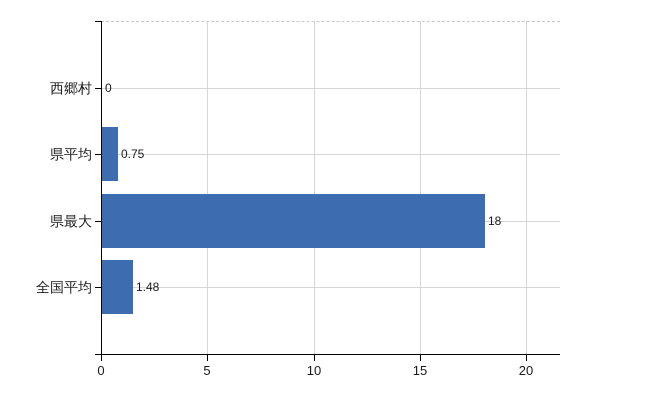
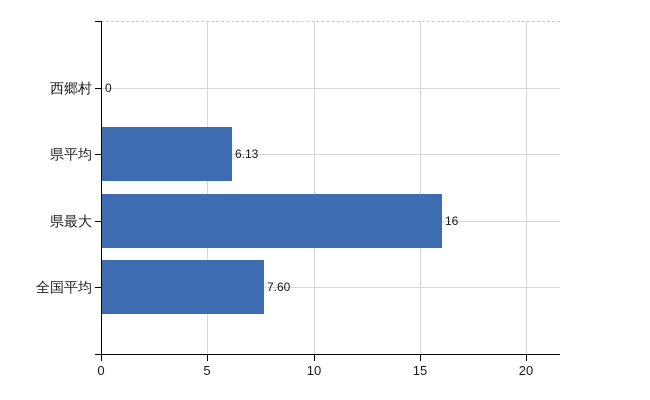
県平均: 0.75 -> 6.13
県最大: 18 -> 16
全国平均: 1.48 -> 7.60
